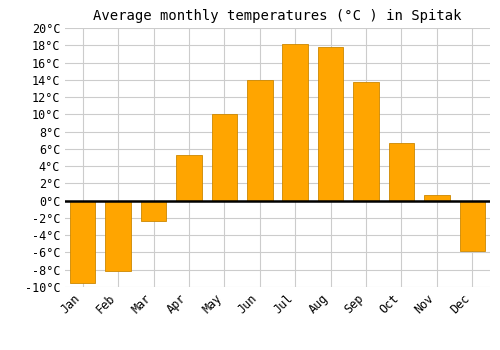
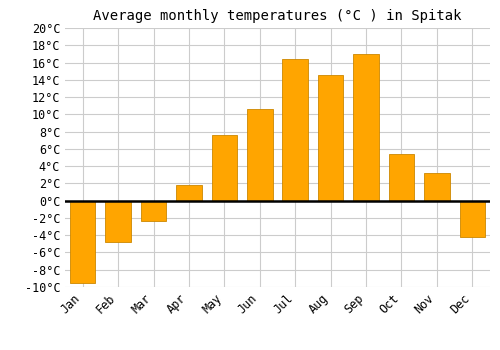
Feb: -8.2°C -> -4.8°C
Apr: 5.3°C -> 1.8°C
May: 10.0°C -> 7.6°C
Jun: 14.0°C -> 10.6°C
Jul: 18.2°C -> 16.4°C
Aug: 17.8°C -> 14.6°C
Sep: 13.8°C -> 17.0°C
Oct: 6.7°C -> 5.4°C
Nov: 0.7°C -> 3.2°C
Dec: -5.8°C -> -4.2°C
